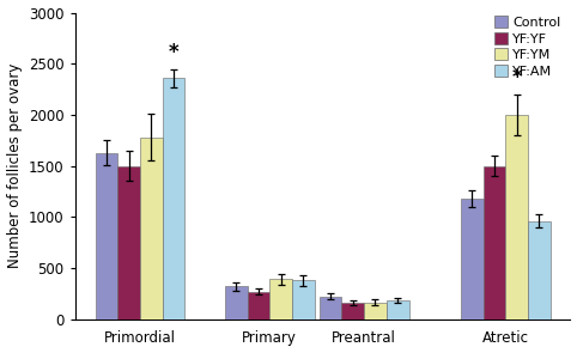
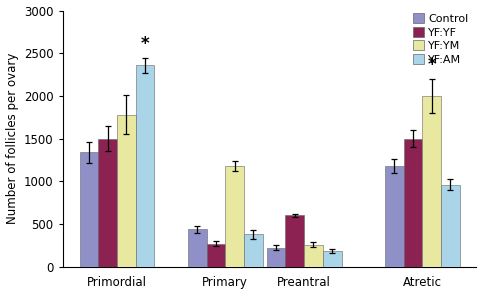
Control/Primordial: 1630 -> 1340
Control/Primary: 320 -> 440
YF:YM/Primary: 390 -> 1180
YF:YF/Preantral: 160 -> 600
YF:YM/Preantral: 160 -> 260
